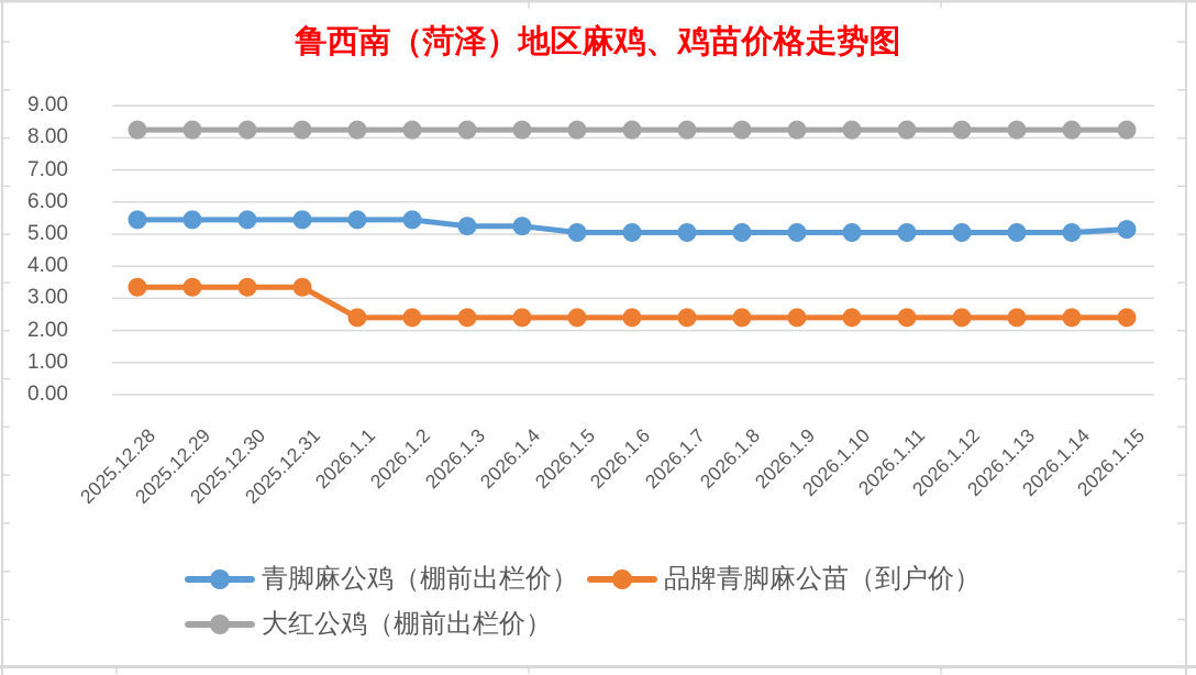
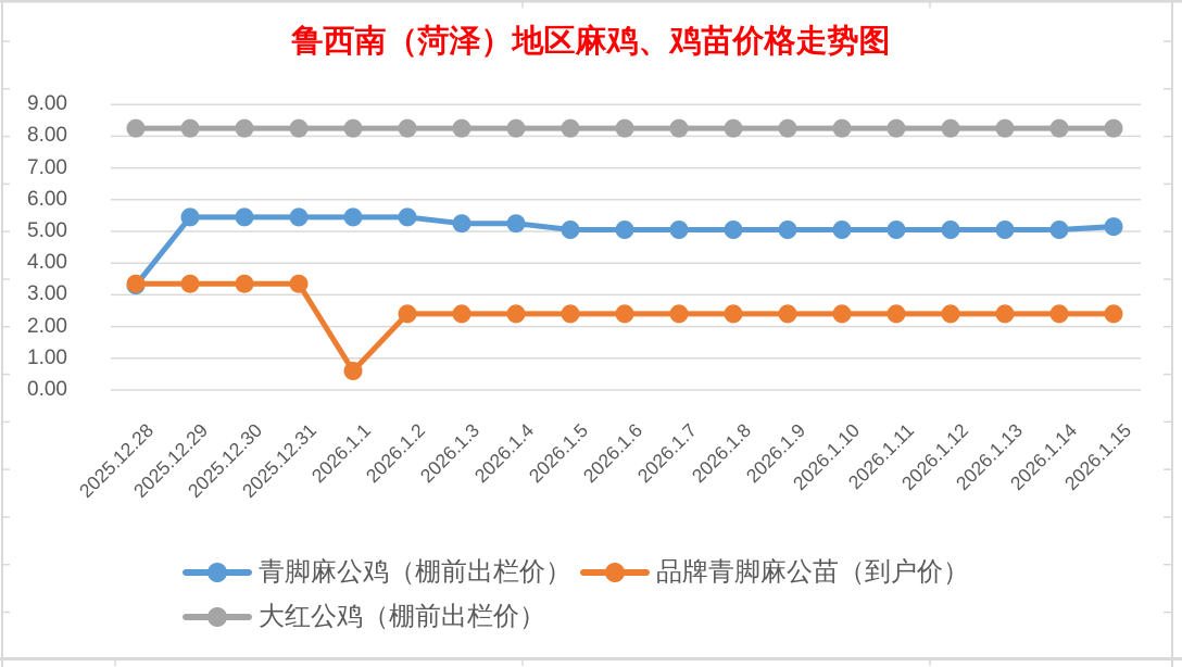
青脚麻公鸡（棚前出栏价）/2025.12.28: 5.5 -> 3.3
品牌青脚麻公苗（到户价）/2026.1.1: 2.4 -> 0.6
